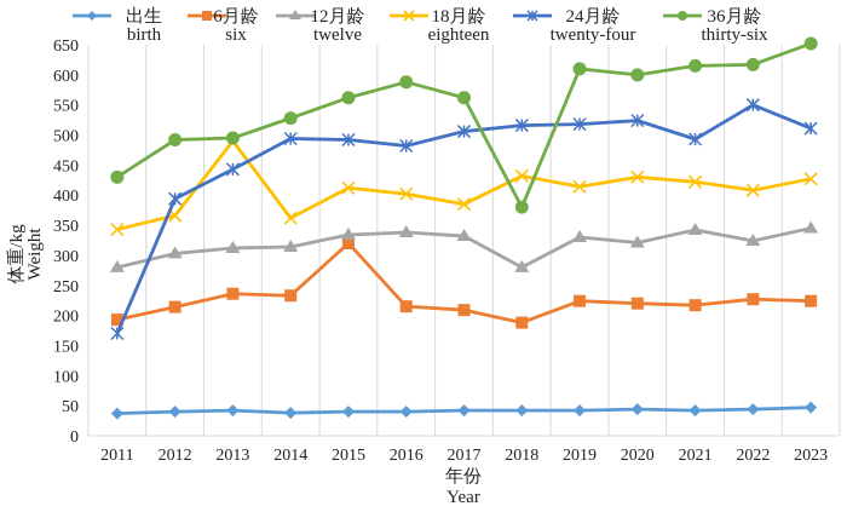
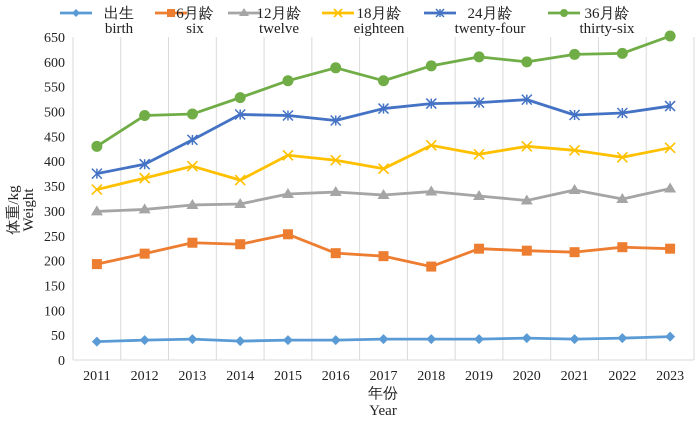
12月龄/2011: 280 -> 300
24月龄/2011: 170 -> 380
18月龄/2013: 490 -> 390
6月龄/2015: 320 -> 250
12月龄/2018: 280 -> 340
36月龄/2018: 380 -> 590
24月龄/2022: 550 -> 500
